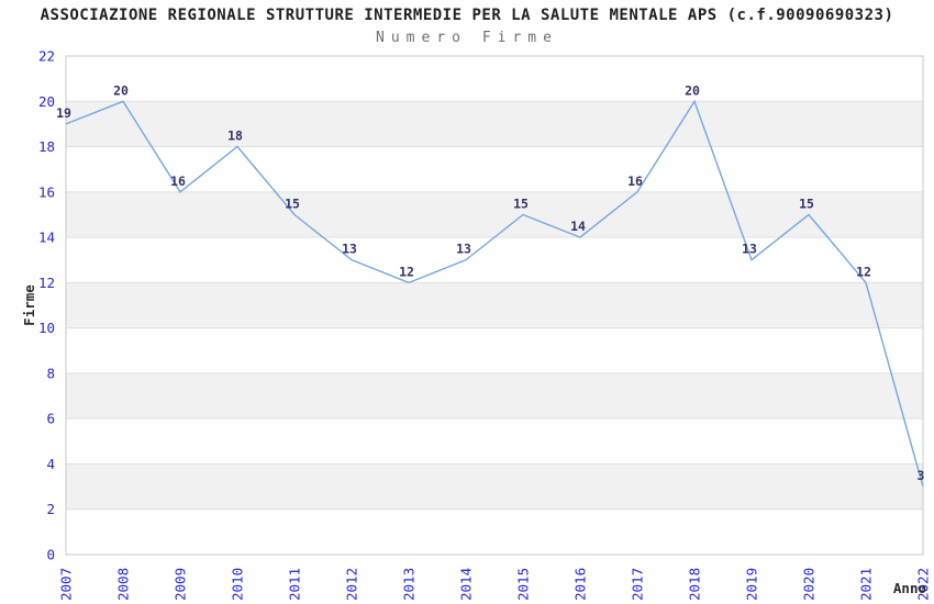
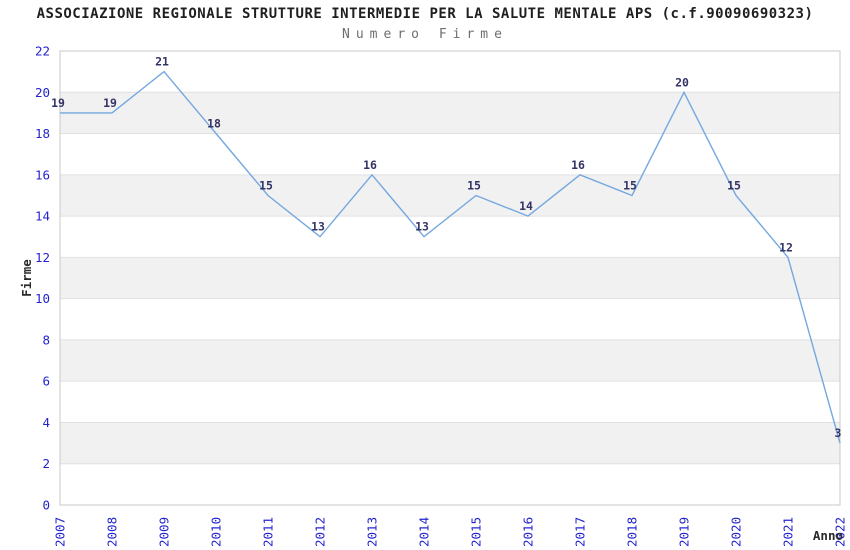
2008: 20 -> 19
2009: 16 -> 21
2013: 12 -> 16
2018: 20 -> 15
2019: 13 -> 20
